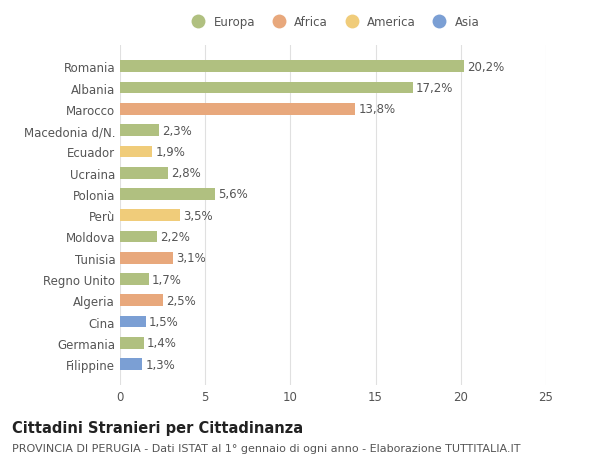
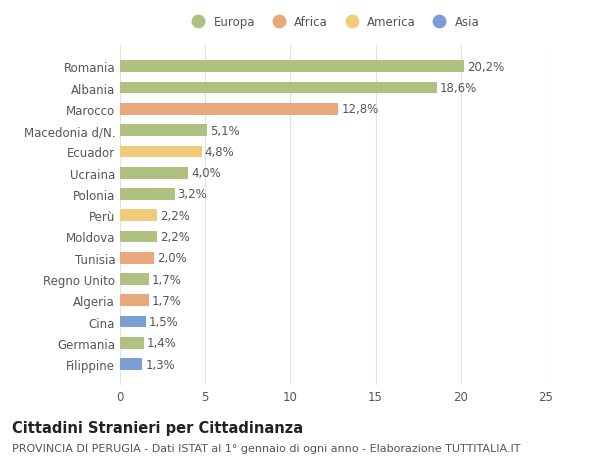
Albania: 17,2% -> 18,6%
Marocco: 13,8% -> 12,8%
Macedonia d/N.: 2,3% -> 5,1%
Ecuador: 1,9% -> 4,8%
Ucraina: 2,8% -> 4,0%
Polonia: 5,6% -> 3,2%
Perù: 3,5% -> 2,2%
Tunisia: 3,1% -> 2,0%
Algeria: 2,5% -> 1,7%
